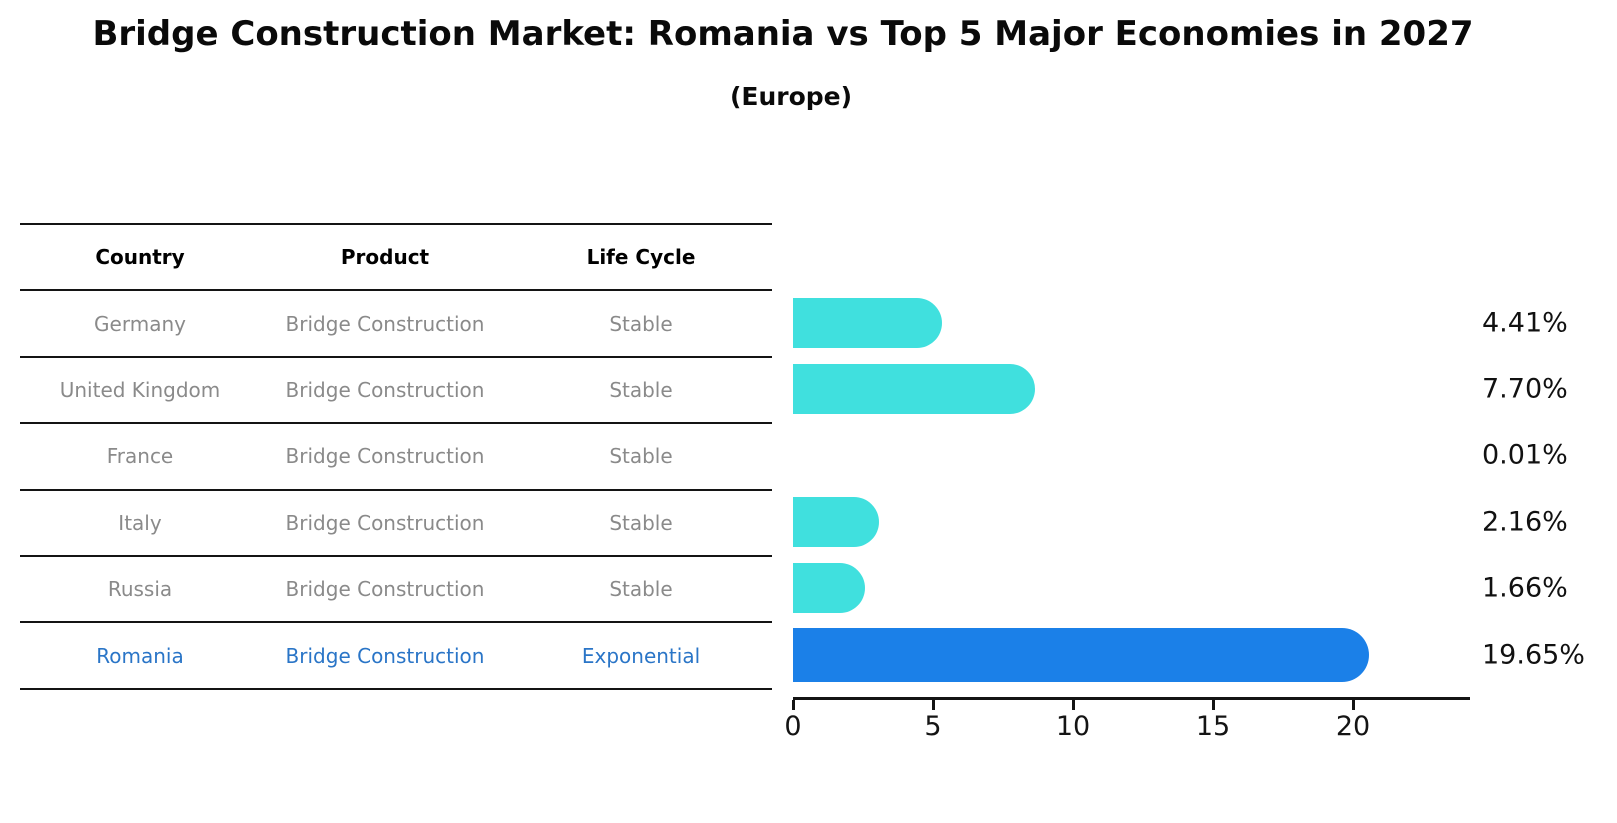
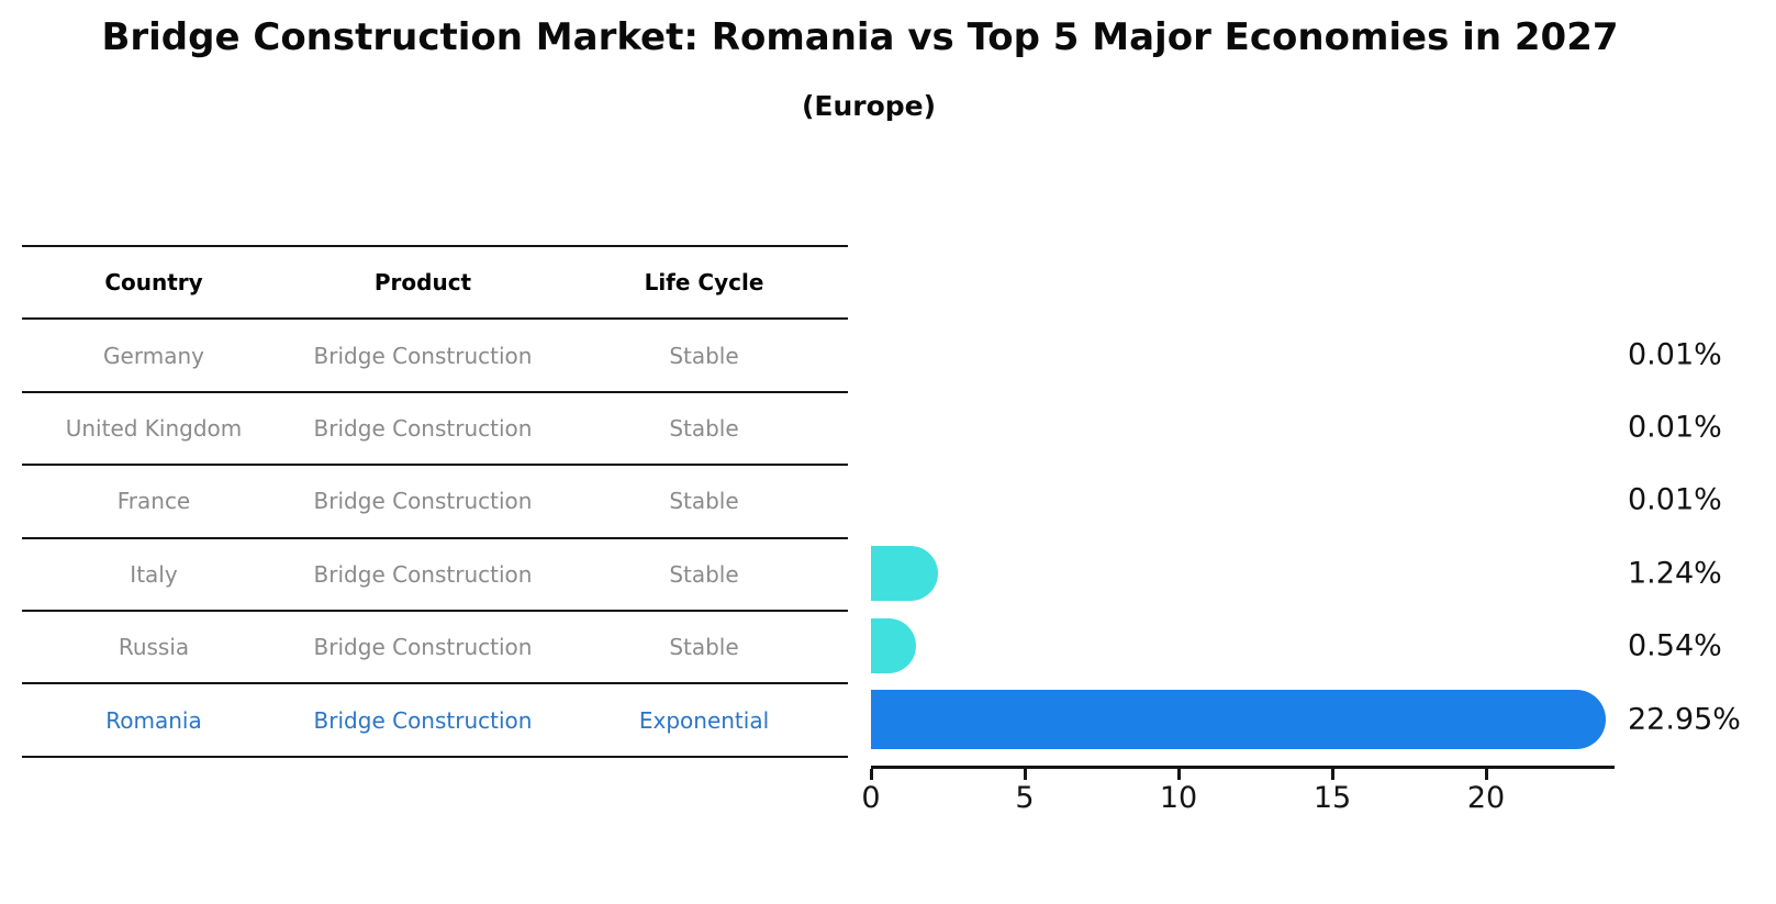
Germany: 4.41% -> 0.01%
United Kingdom: 7.70% -> 0.01%
Italy: 2.16% -> 1.24%
Russia: 1.66% -> 0.54%
Romania: 19.65% -> 22.95%
